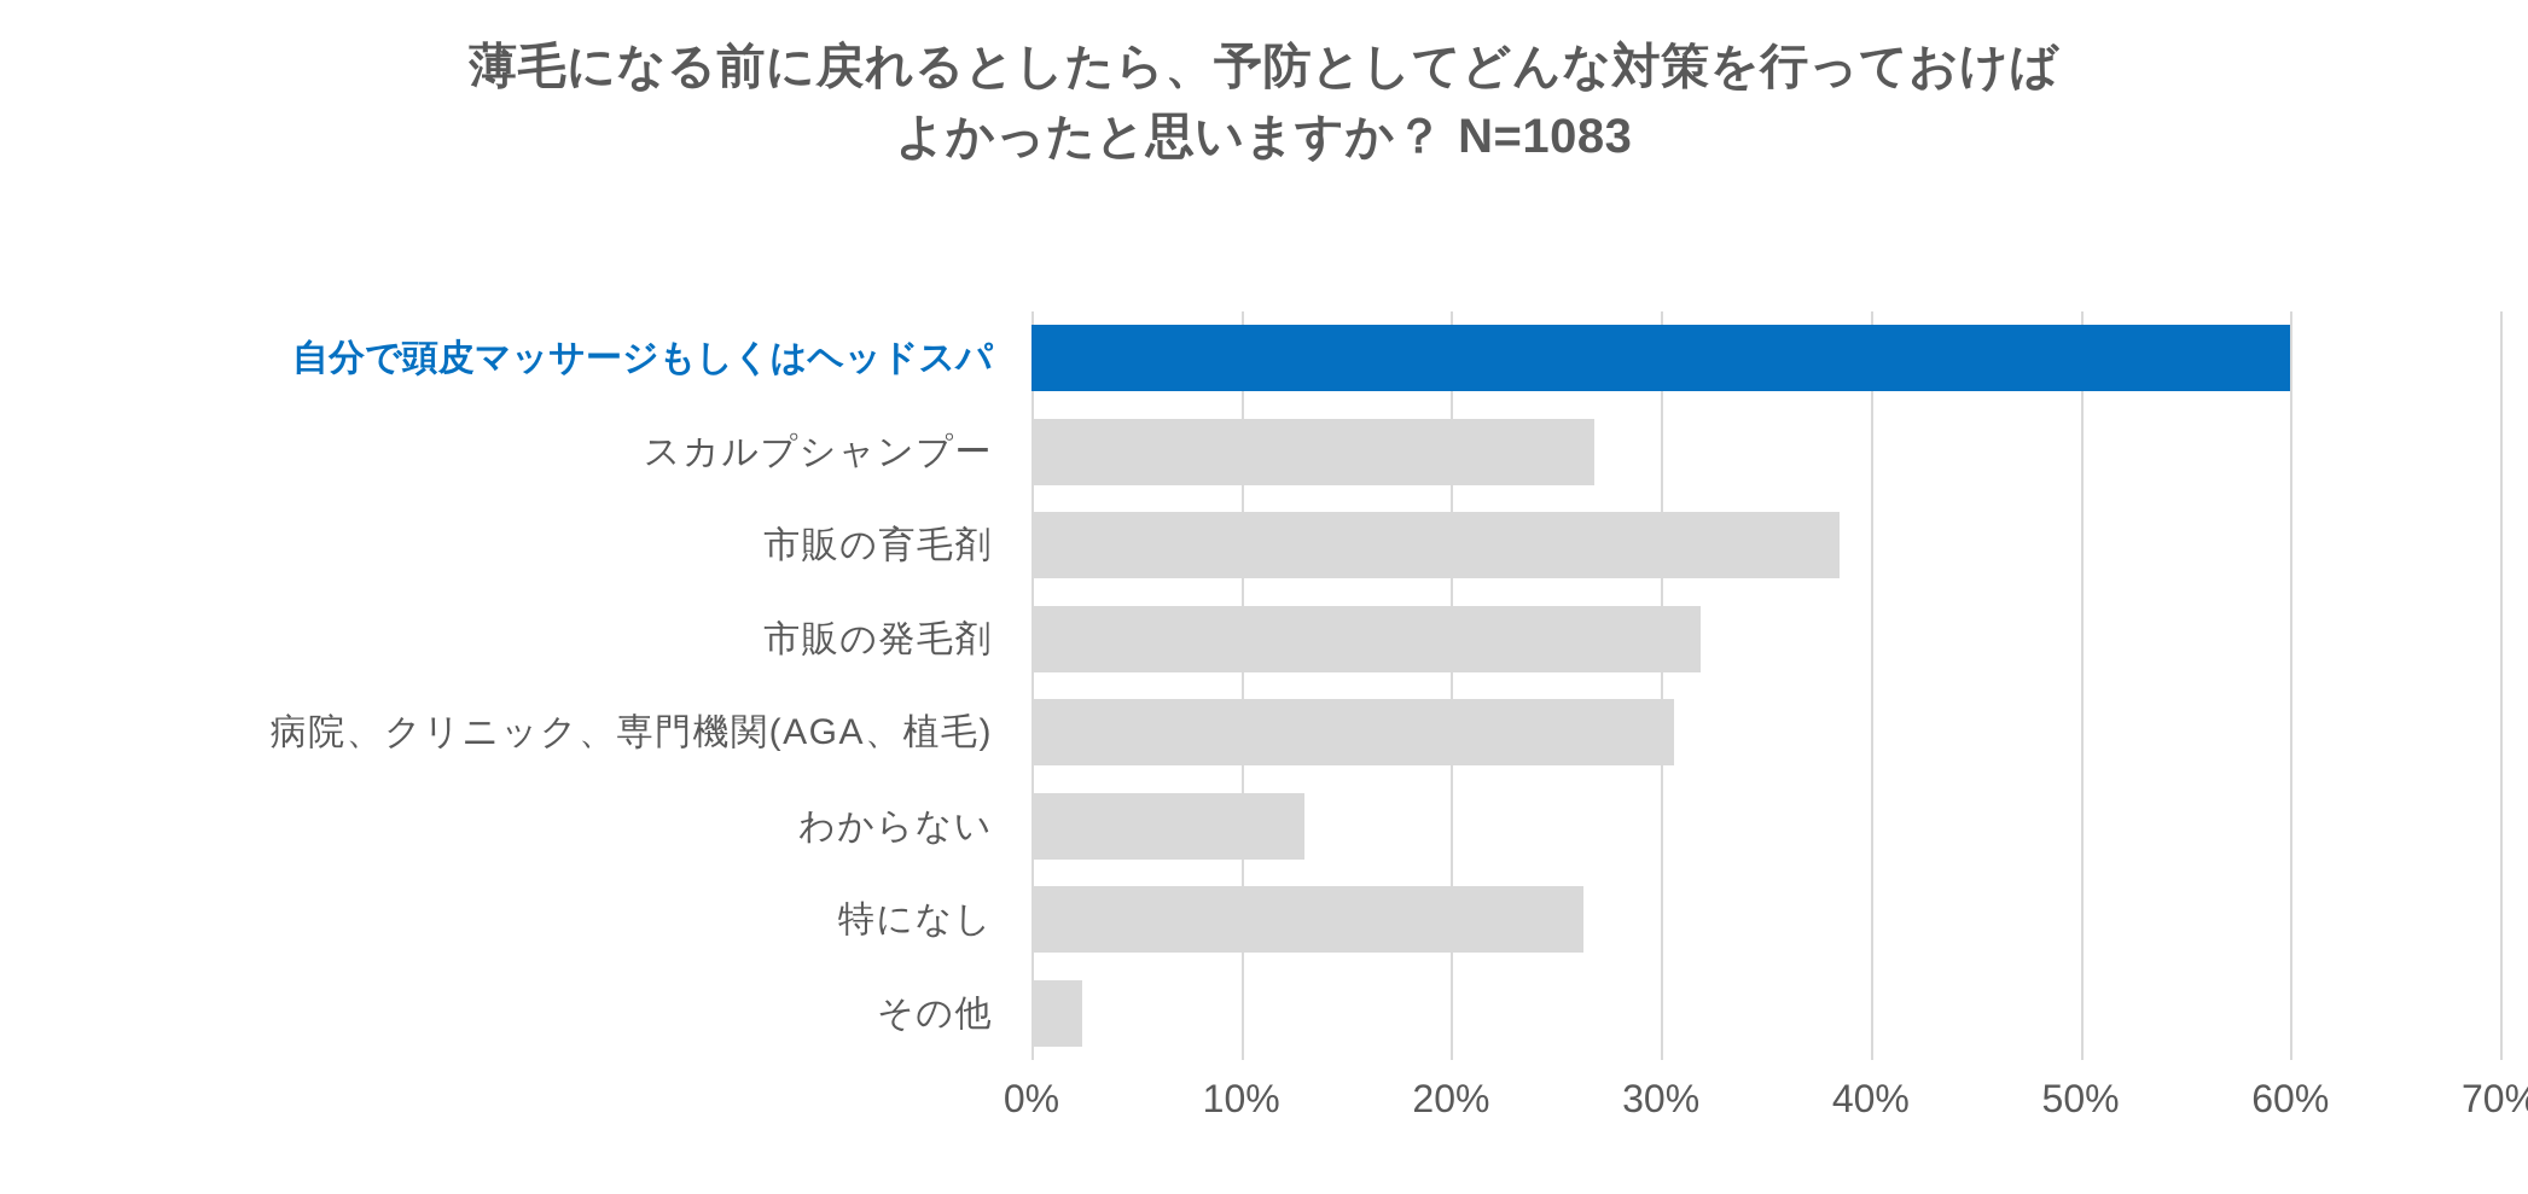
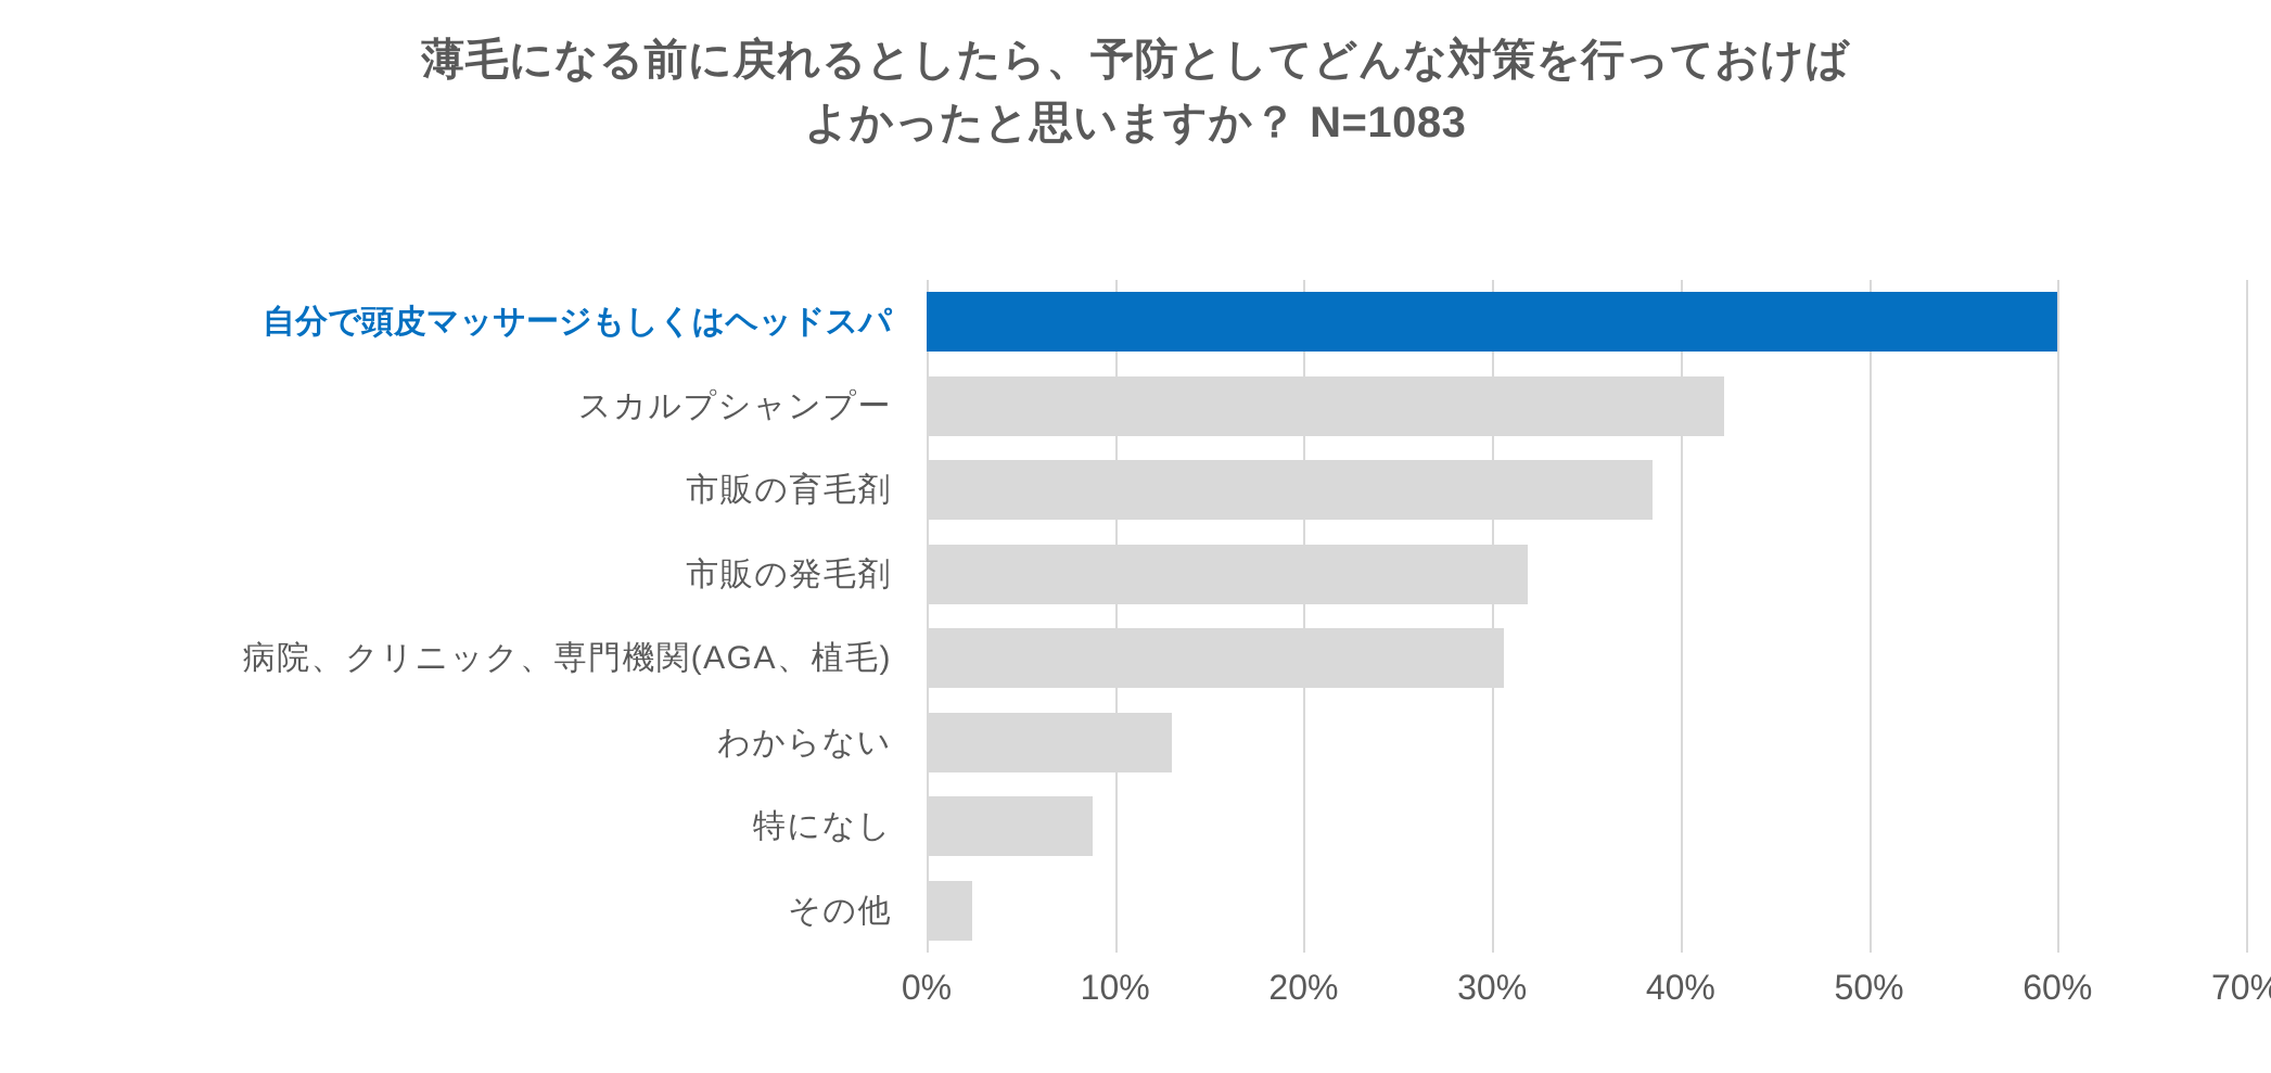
スカルプシャンプー: 26.8% -> 42.3%
特になし: 26.3% -> 8.8%
